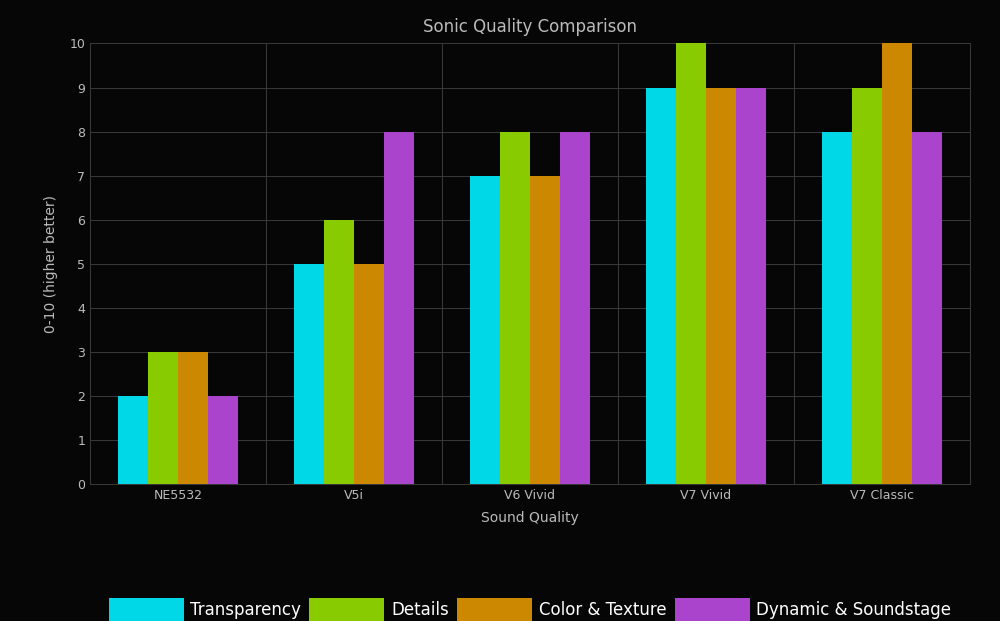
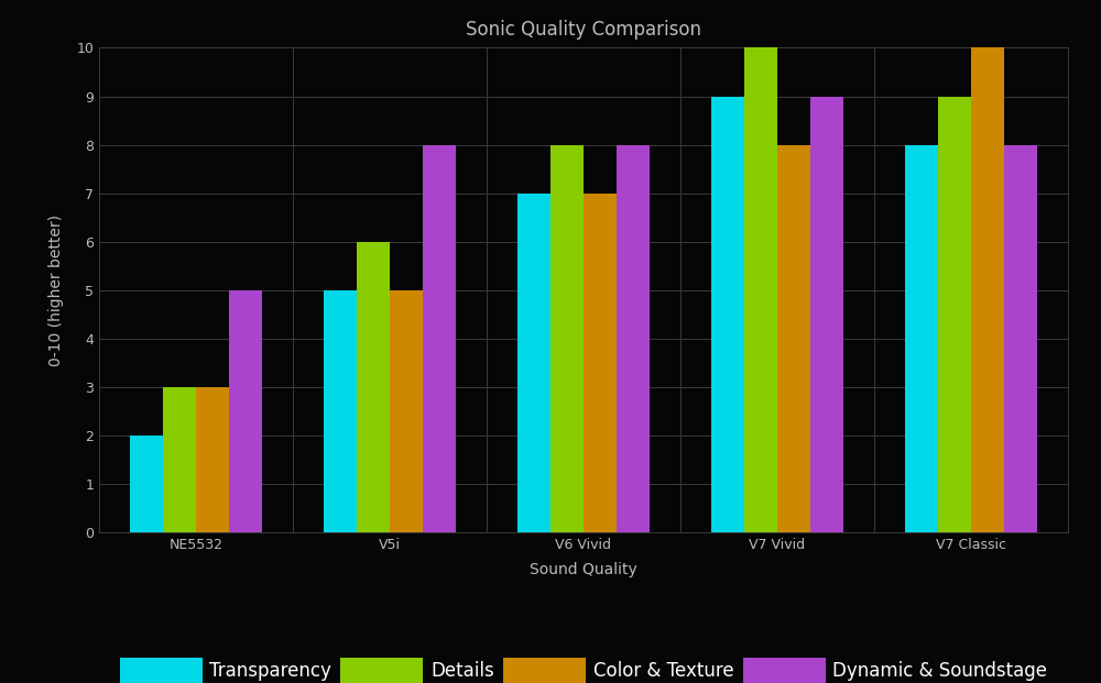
Dynamic & Soundstage/NE5532: 2 -> 5
Color & Texture/V7 Vivid: 9 -> 8
